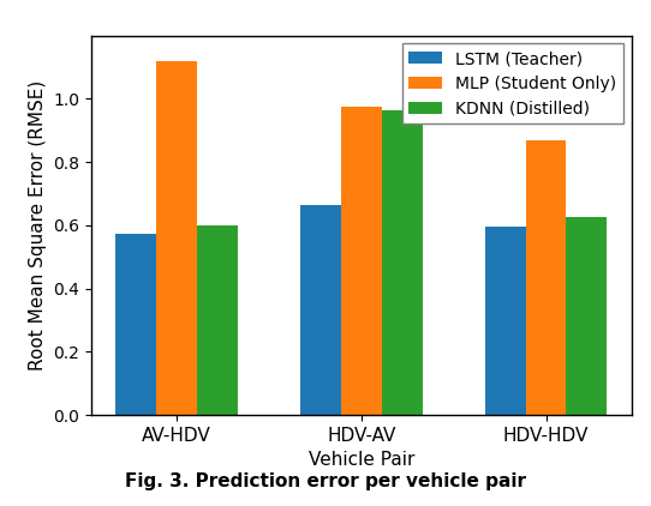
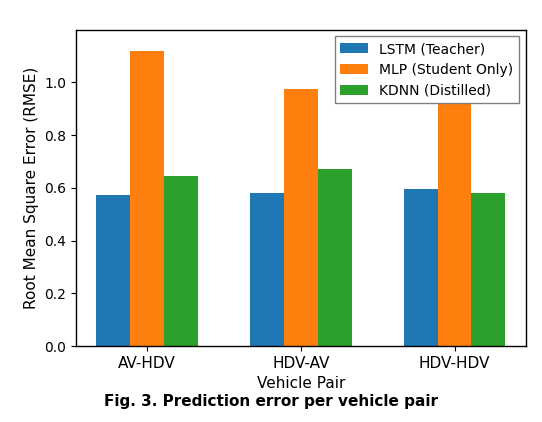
KDNN (Distilled)/AV-HDV: 0.600 -> 0.645
LSTM (Teacher)/HDV-AV: 0.665 -> 0.581
KDNN (Distilled)/HDV-AV: 0.965 -> 0.670
MLP (Student Only)/HDV-HDV: 0.870 -> 0.930
KDNN (Distilled)/HDV-HDV: 0.625 -> 0.581
